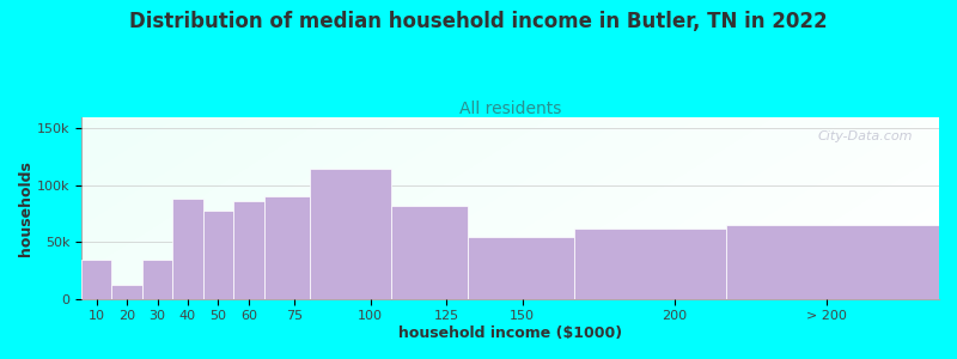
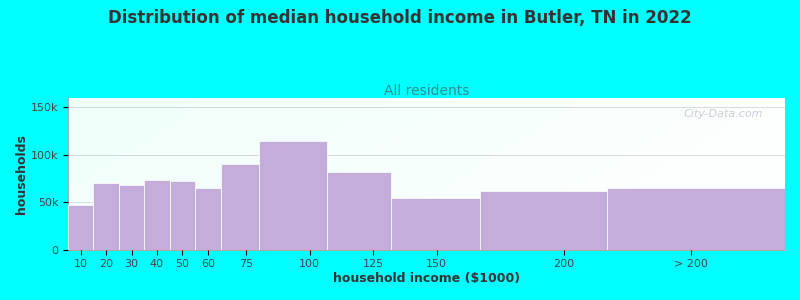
10: 34k -> 47k
20: 12k -> 70k
30: 34k -> 68k
40: 88k -> 73k
50: 78k -> 72k
60: 86k -> 65k
